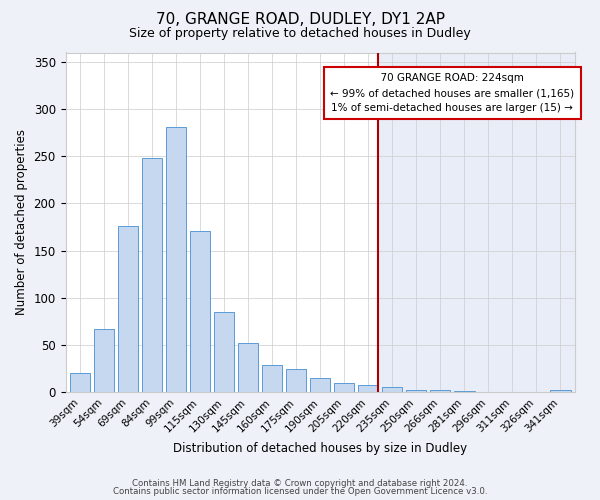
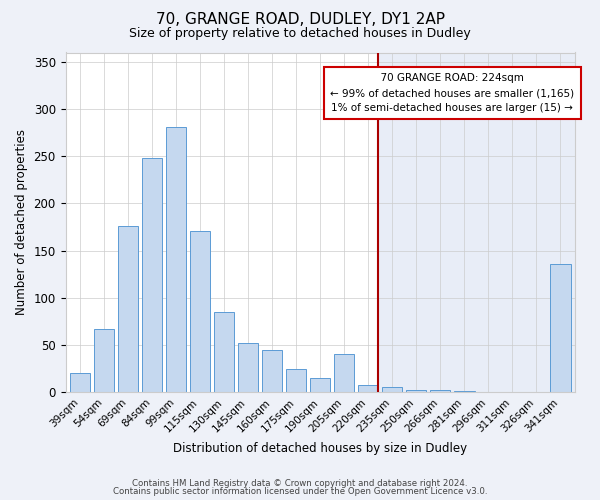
160sqm: 29 -> 44
205sqm: 10 -> 40
341sqm: 2 -> 136
